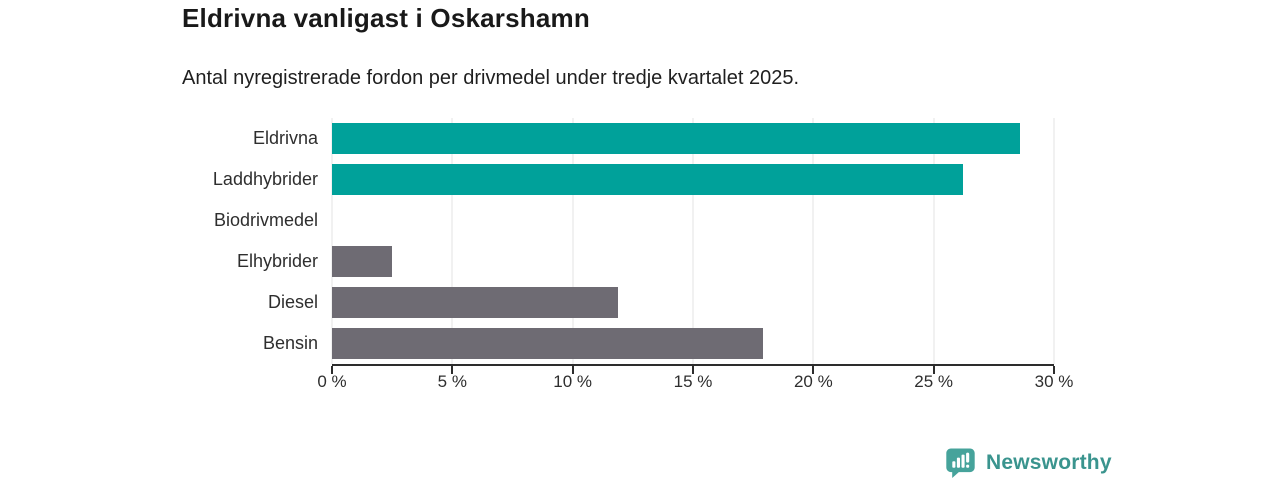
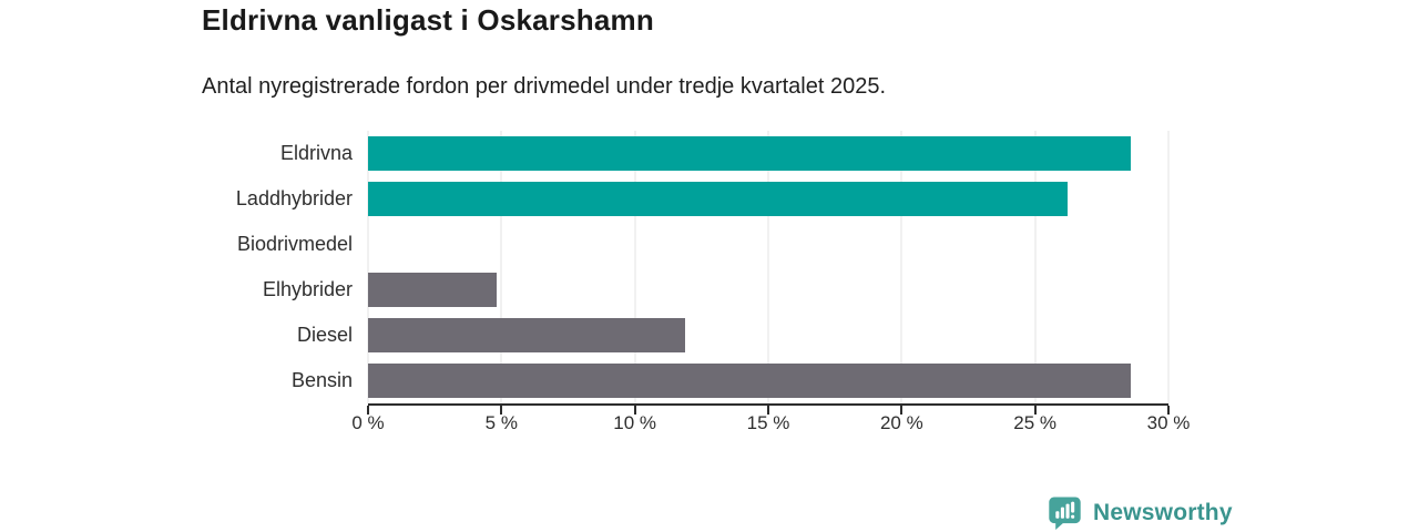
Elhybrider: 2.5% -> 4.8%
Bensin: 17.9% -> 28.6%
